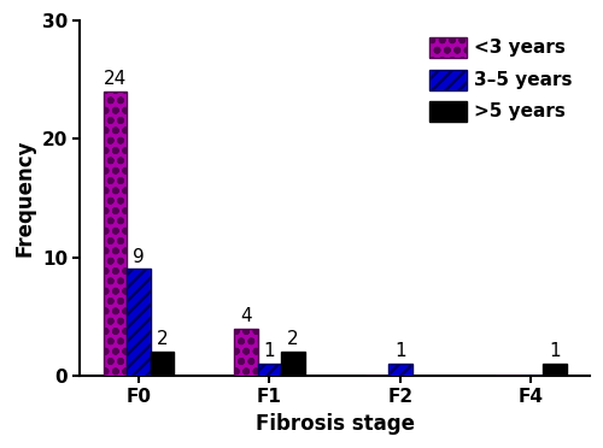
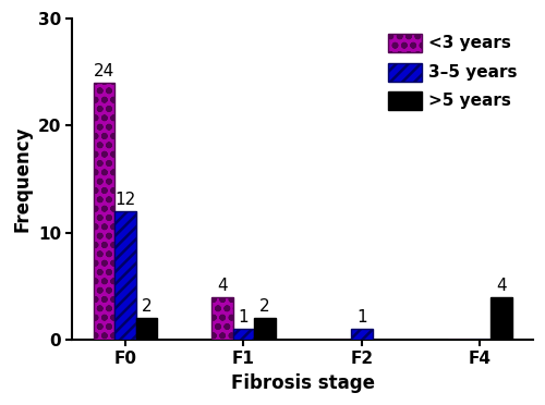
3–5 years/F0: 9 -> 12
>5 years/F4: 1 -> 4
